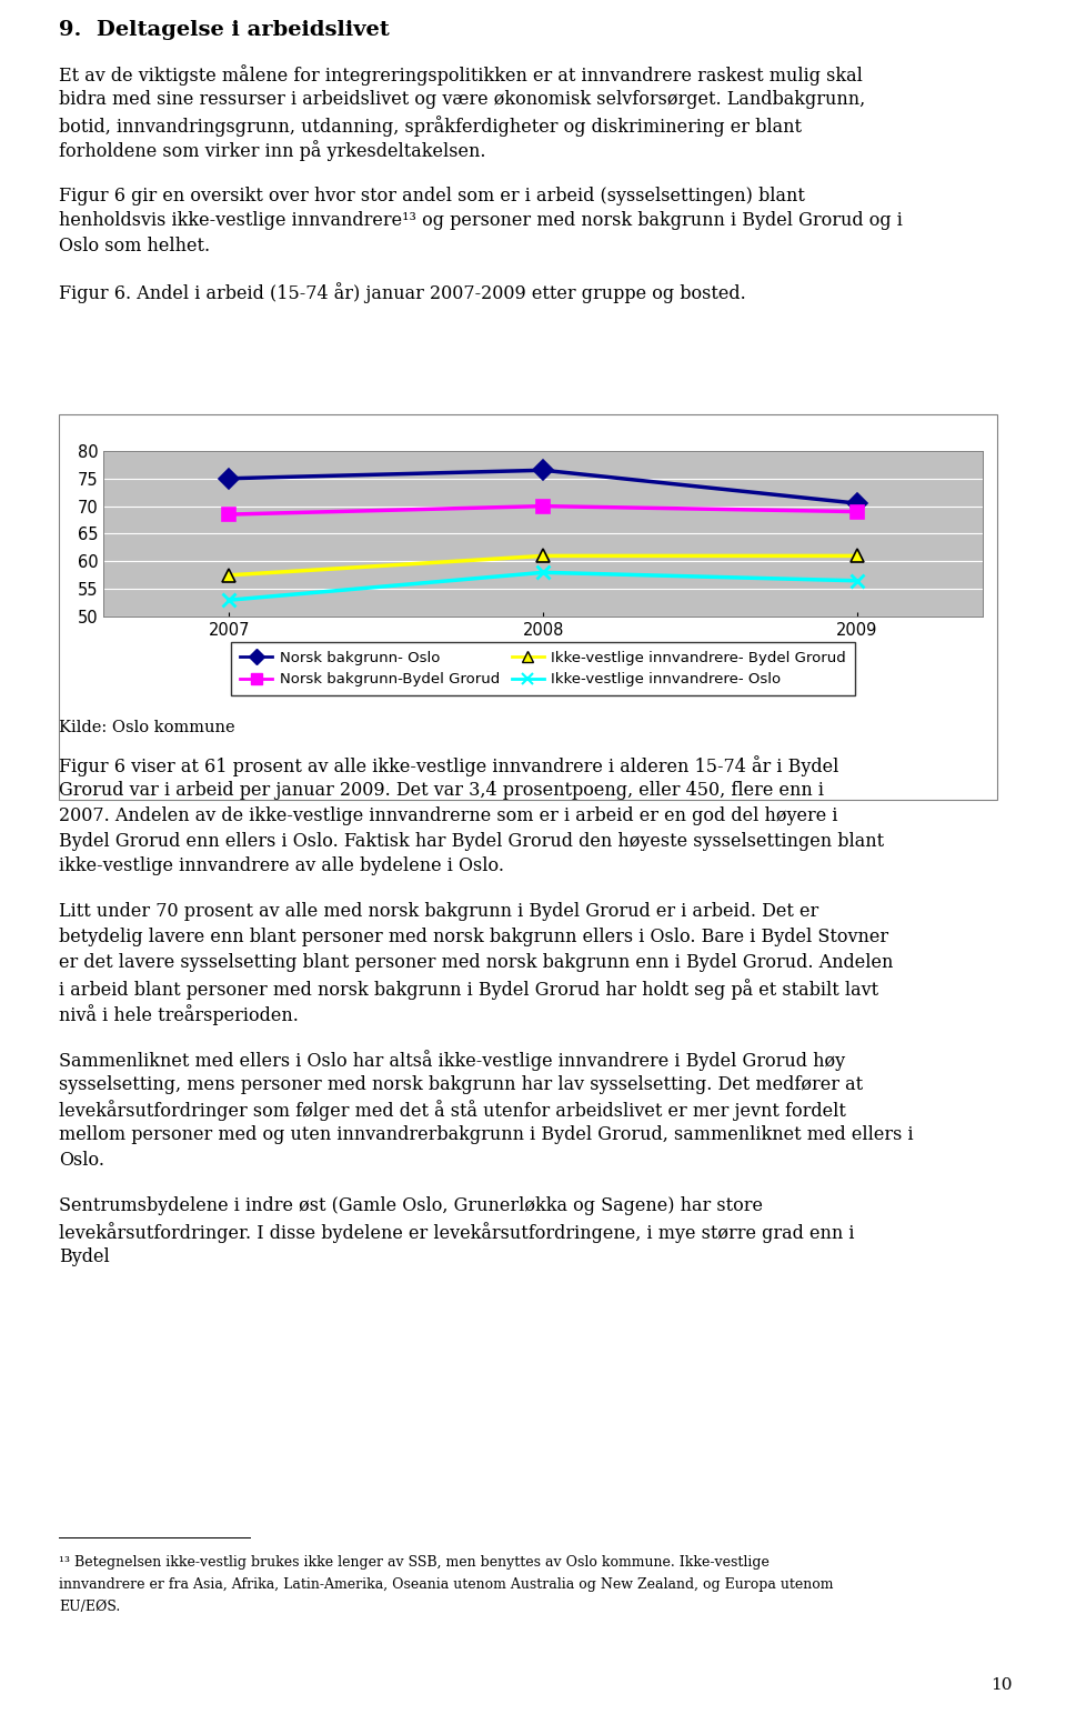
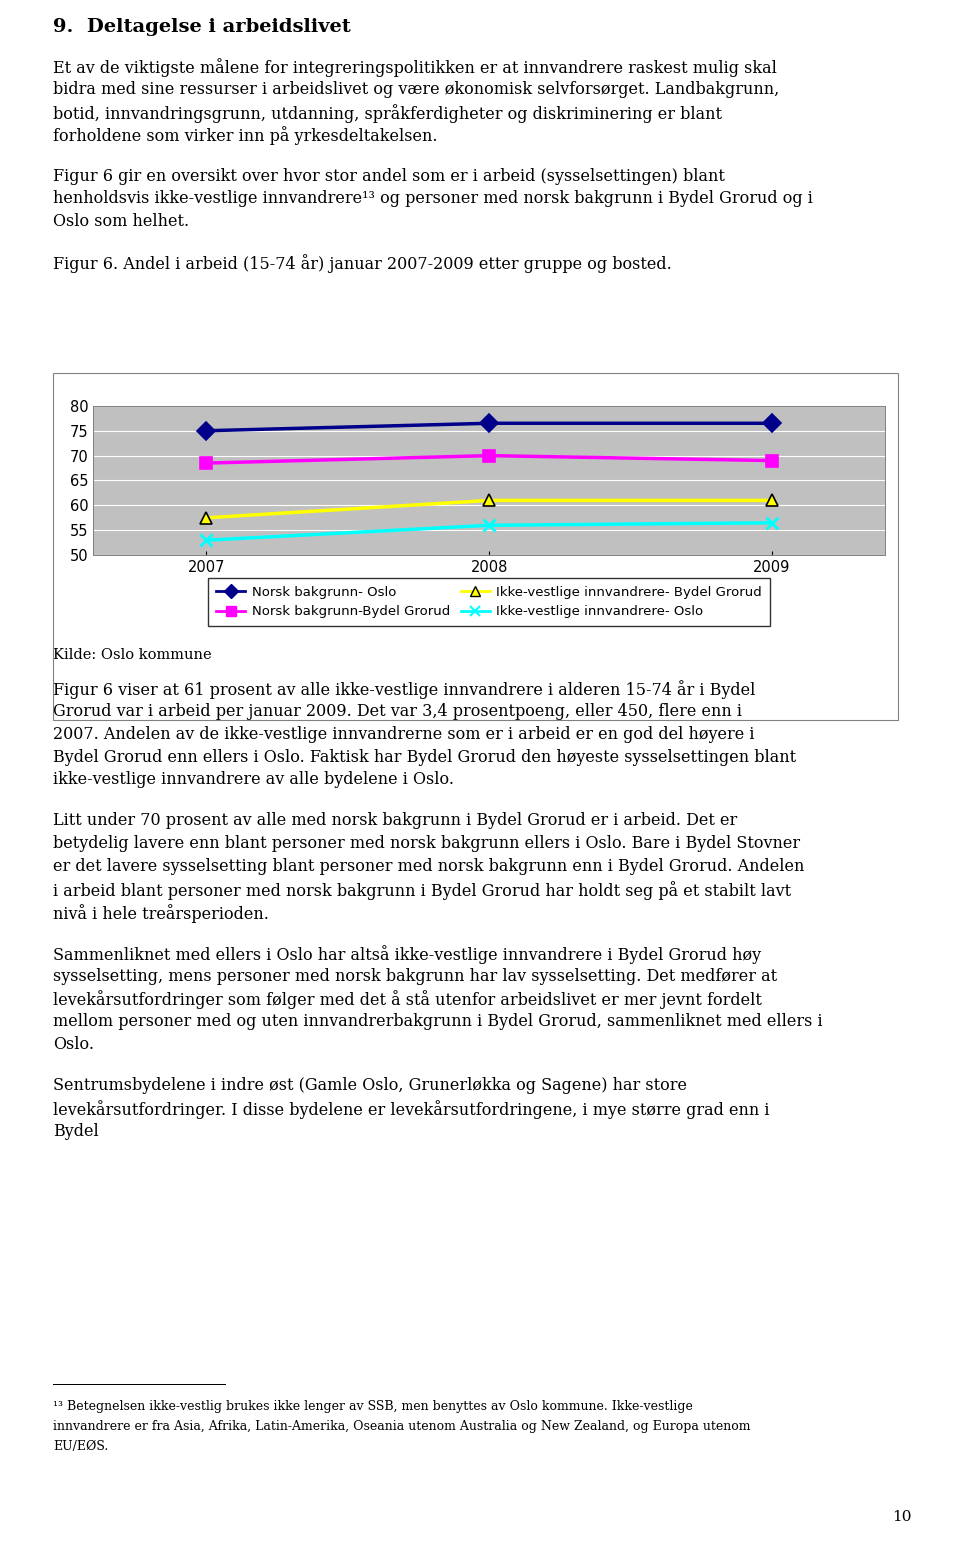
Ikke-vestlige innvandrere- Oslo/2008: 58.0 -> 56.0
Norsk bakgrunn- Oslo/2009: 70.5 -> 76.5
